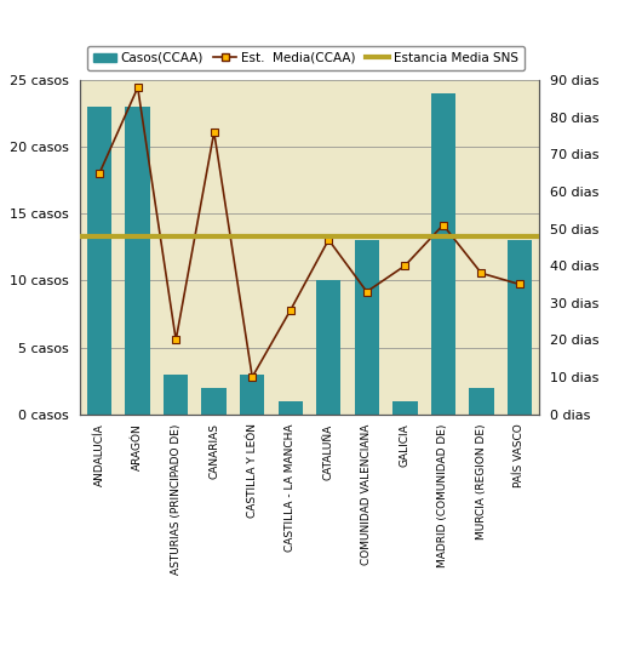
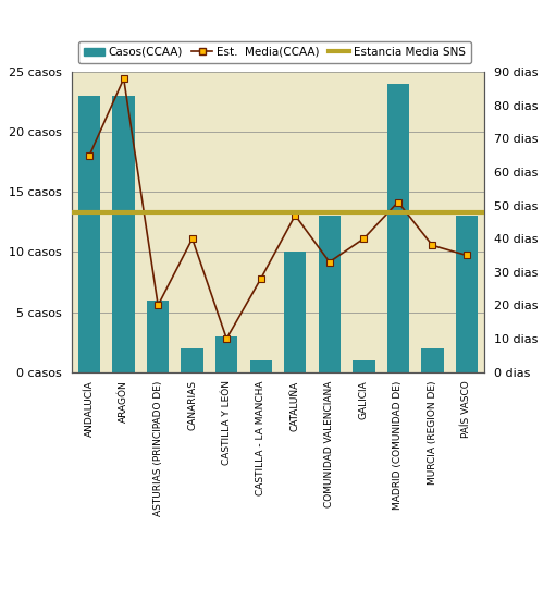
Casos(CCAA)/ASTURIAS (PRINCIPADO DE): 3 casos -> 6 casos
Est. Media(CCAA)/CANARIAS: 76 dias -> 40 dias
